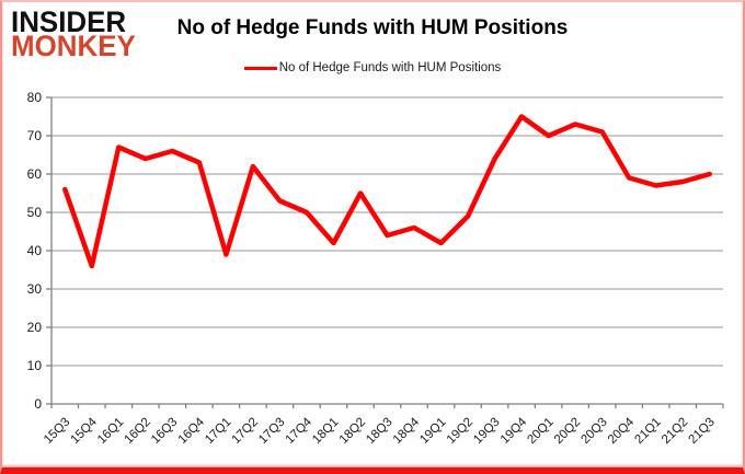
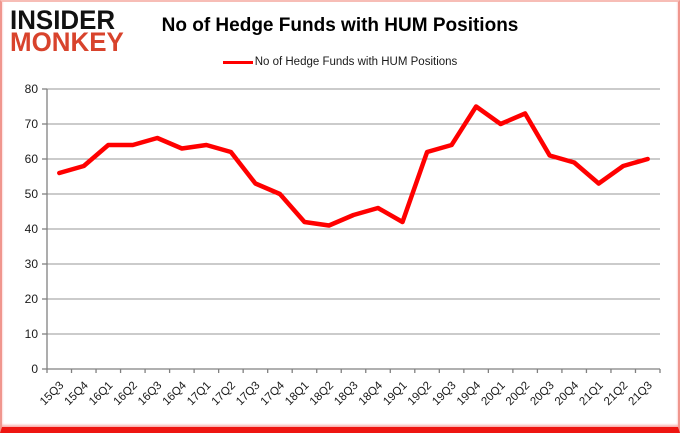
15Q4: 36 -> 58
16Q1: 67 -> 64
17Q1: 39 -> 64
18Q2: 55 -> 41
19Q2: 49 -> 62
20Q3: 71 -> 61
21Q1: 57 -> 53
